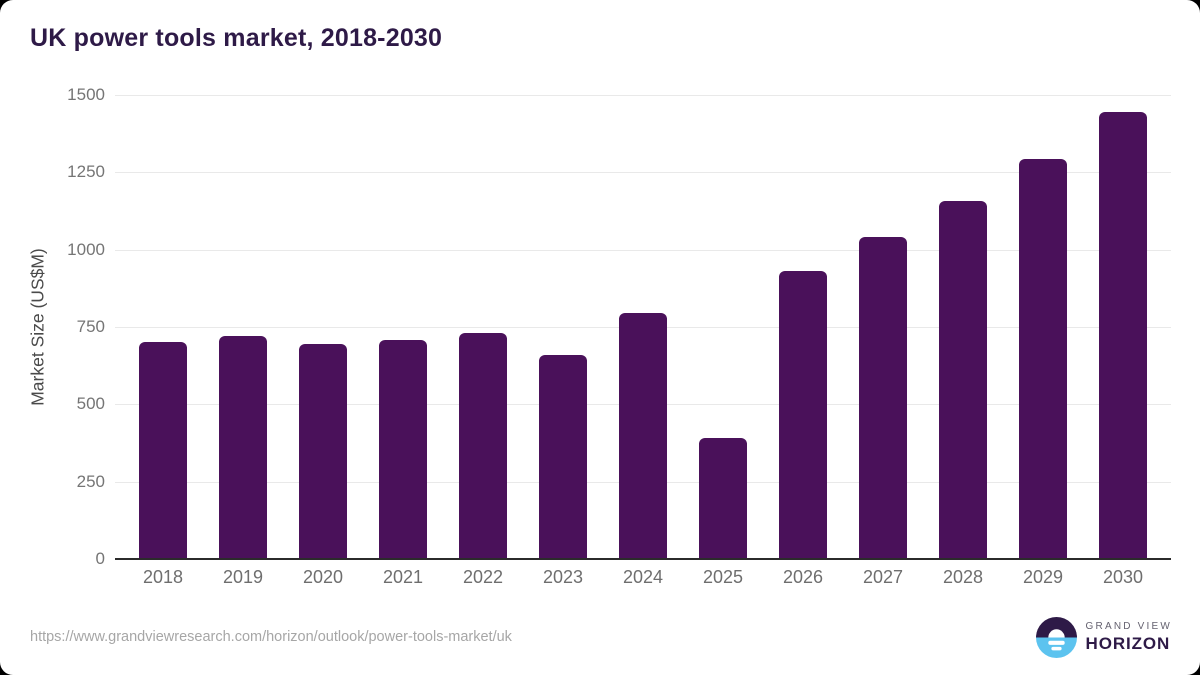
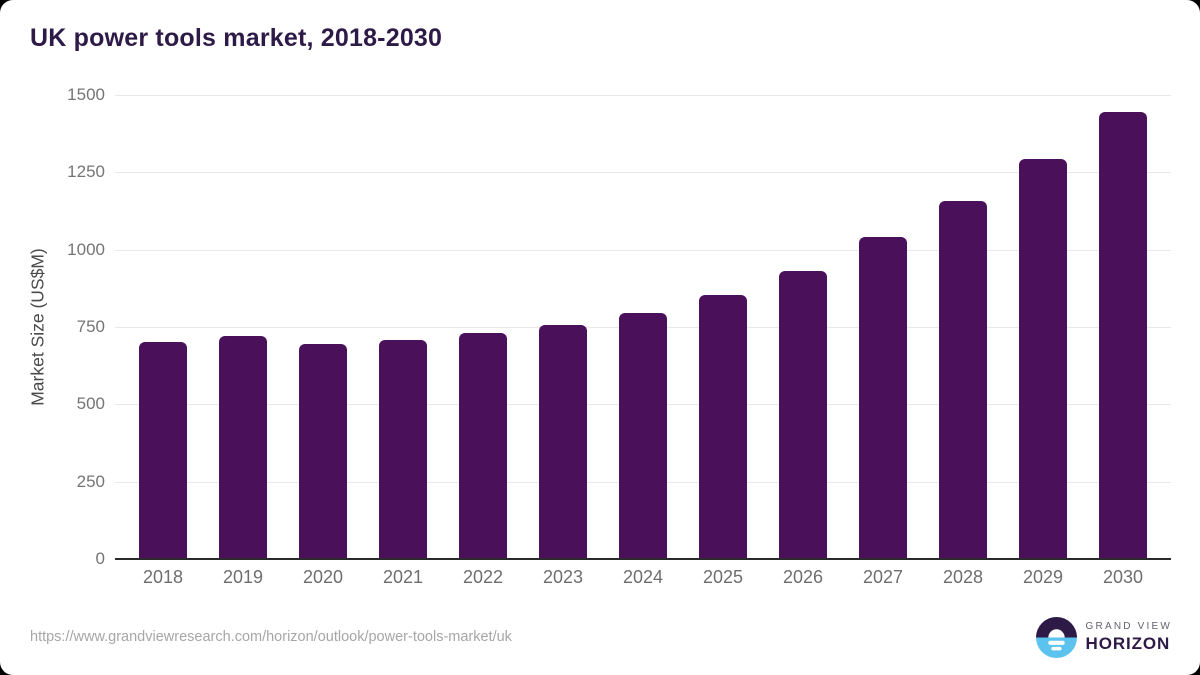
2023: 660 -> 760
2025: 390 -> 860
